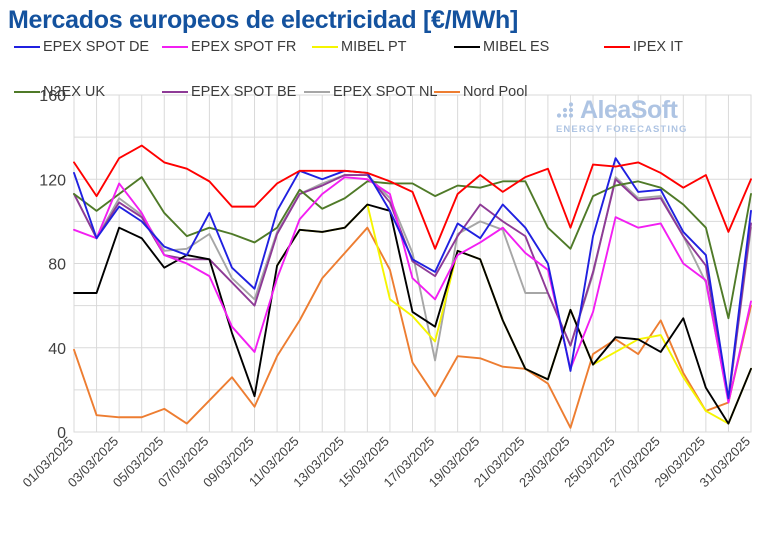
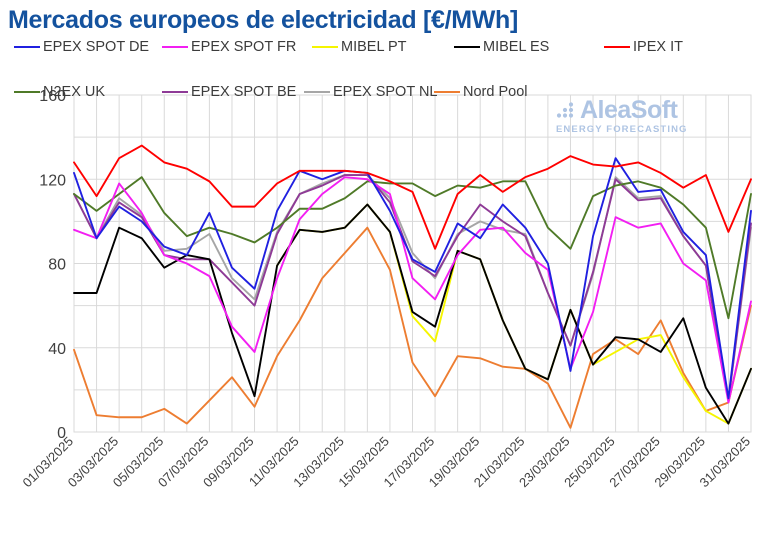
N2EX UK/11/03/2025: 115 -> 106
MIBEL PT/15/03/2025: 63 -> 95
MIBEL ES/15/03/2025: 105 -> 95
EPEX SPOT NL/17/03/2025: 34 -> 73
EPEX SPOT FR/19/03/2025: 90 -> 96
EPEX SPOT NL/21/03/2025: 66 -> 94
IPEX IT/23/03/2025: 97 -> 131
EPEX SPOT NL/29/03/2025: 71 -> 79
